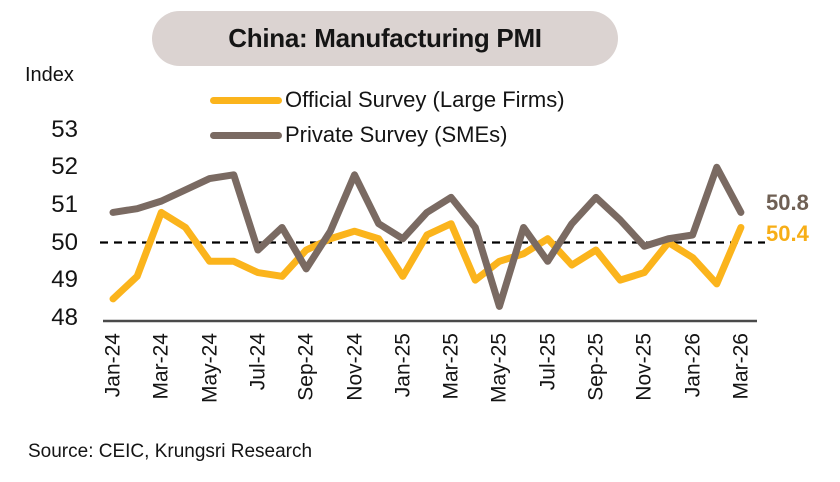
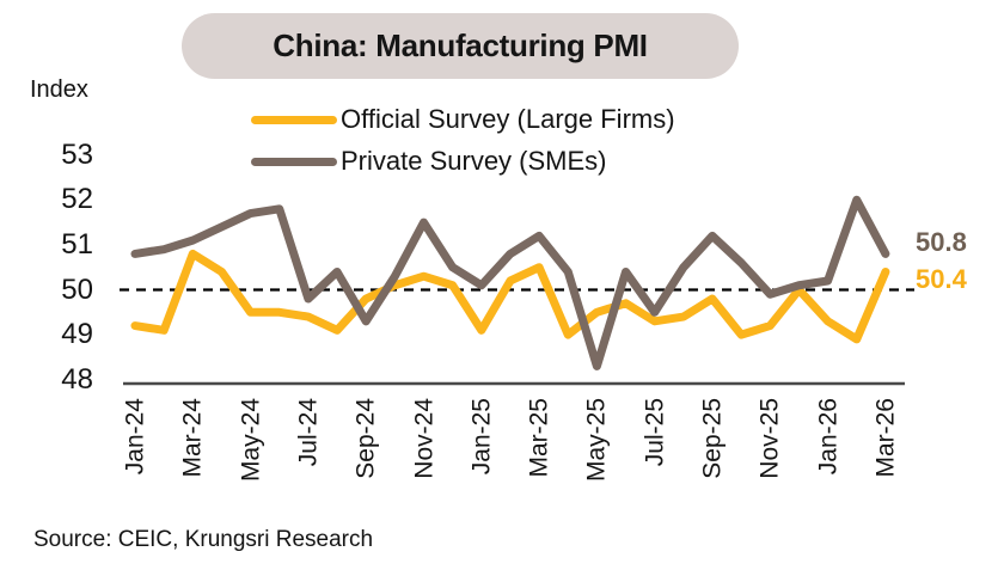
Official Survey (Large Firms)/Jan-24: 48.5 -> 49.2
Official Survey (Large Firms)/Jul-24: 49.2 -> 49.4
Private Survey (SMEs)/Nov-24: 51.8 -> 51.5
Official Survey (Large Firms)/Jul-25: 50.1 -> 49.3
Official Survey (Large Firms)/Jan-26: 49.6 -> 49.3
